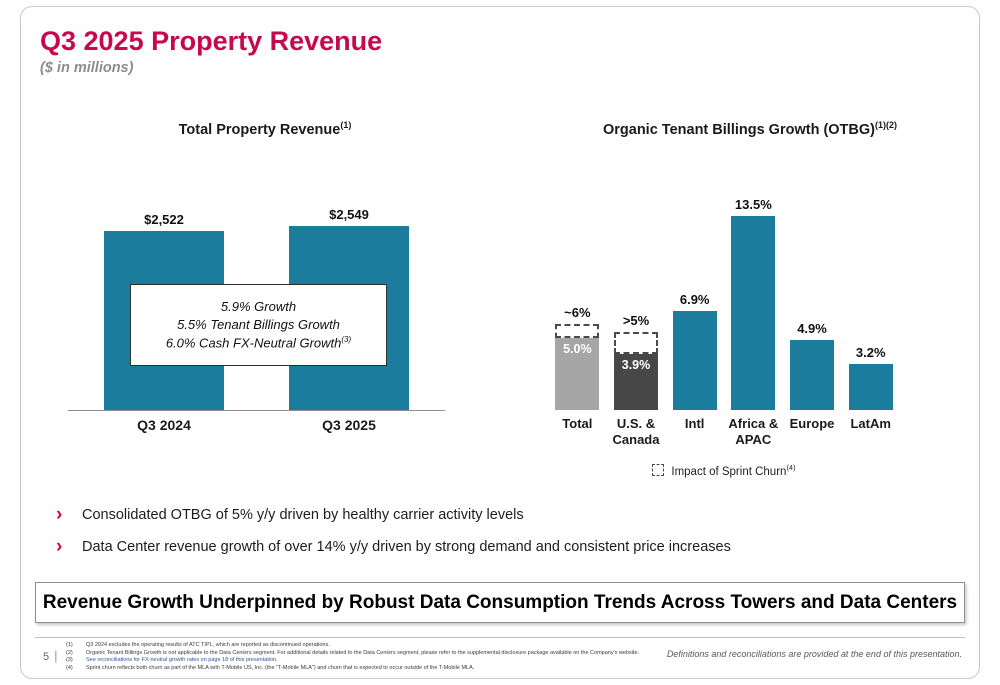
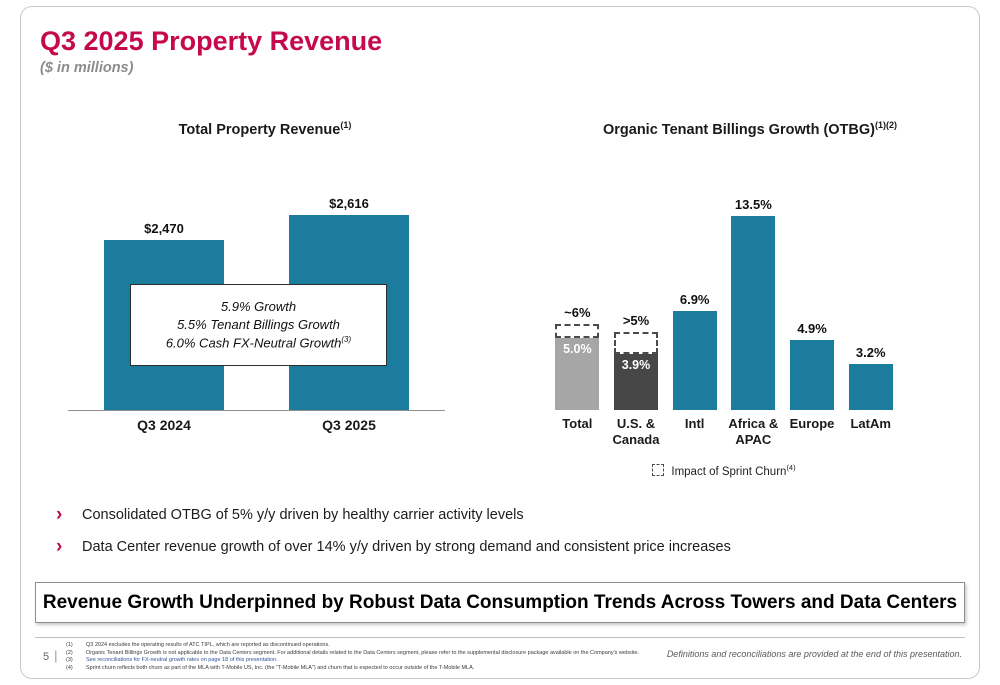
Total Property Revenue/Q3 2024: $2,522 -> $2,470
Total Property Revenue/Q3 2025: $2,549 -> $2,616
